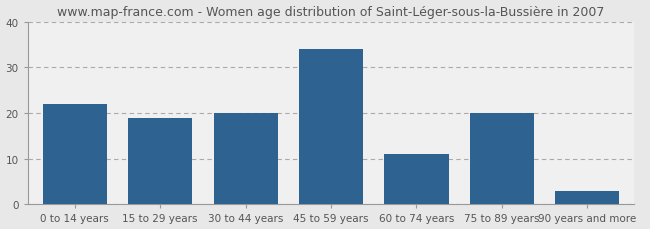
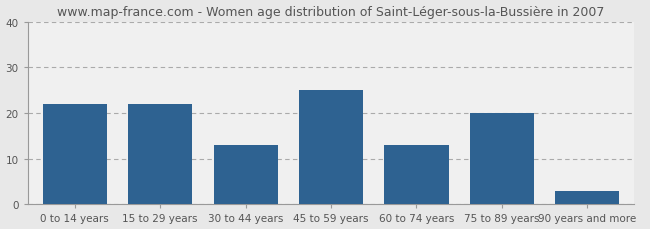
15 to 29 years: 19 -> 22
30 to 44 years: 20 -> 13
45 to 59 years: 34 -> 25
60 to 74 years: 11 -> 13
